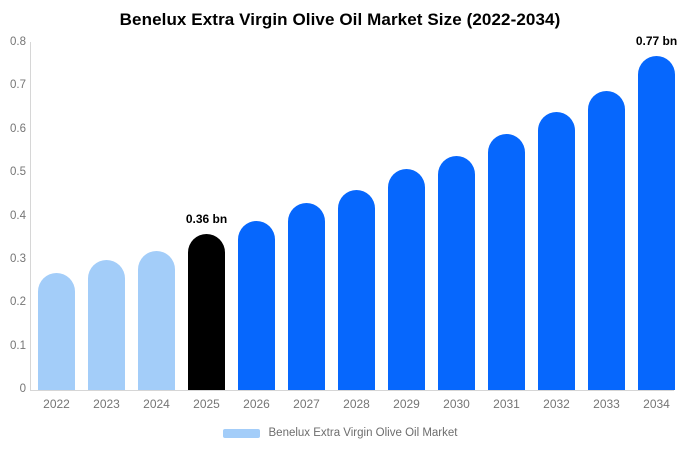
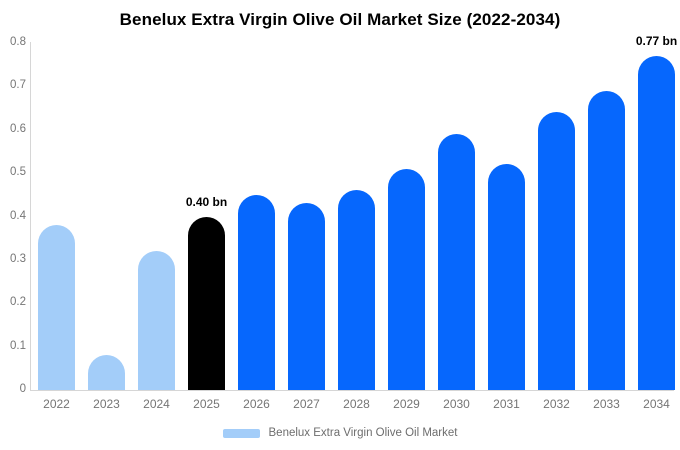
2022: 0.27 -> 0.38
2023: 0.30 -> 0.08
2025: 0.36 -> 0.40
2026: 0.39 -> 0.45
2030: 0.54 -> 0.59
2031: 0.59 -> 0.52
